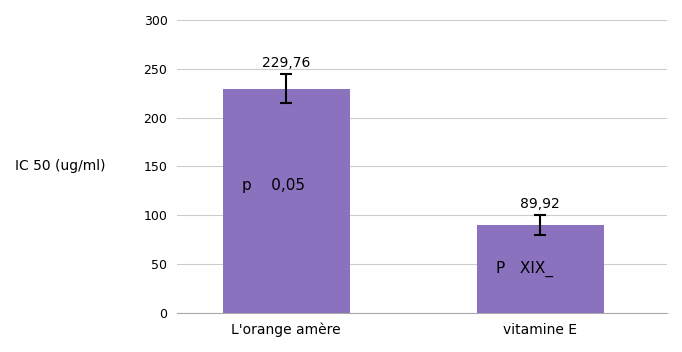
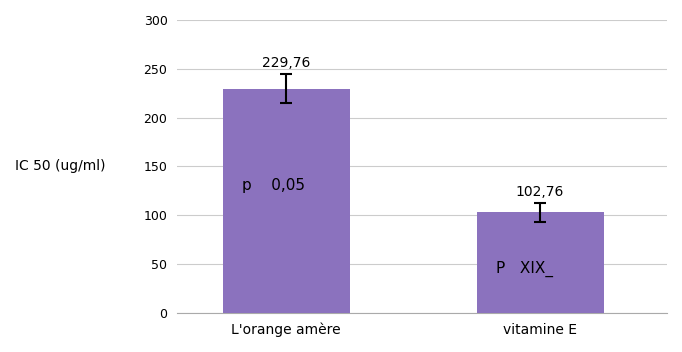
vitamine E: 89,92 -> 102,76
